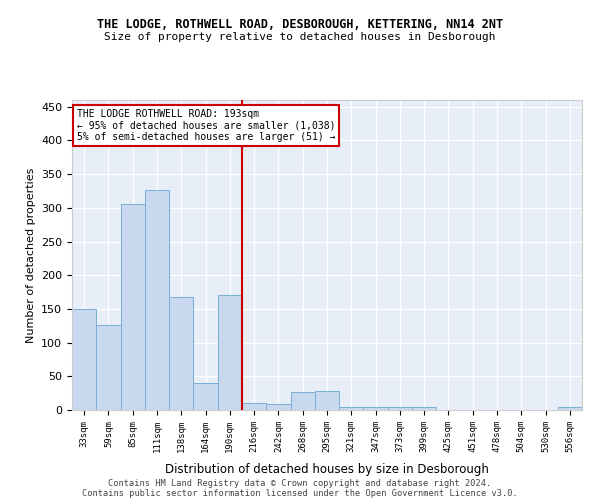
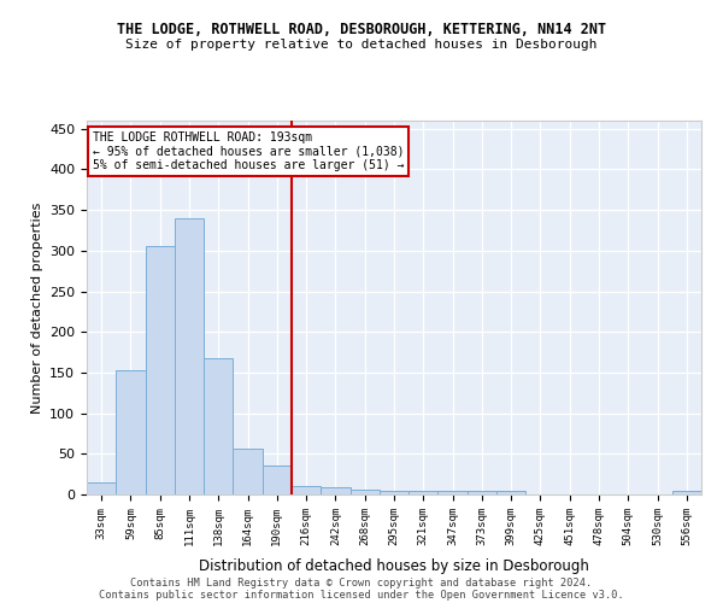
33sqm: 150 -> 15
59sqm: 126 -> 153
111sqm: 326 -> 340
164sqm: 40 -> 57
190sqm: 170 -> 35
268sqm: 26 -> 6
295sqm: 28 -> 4
